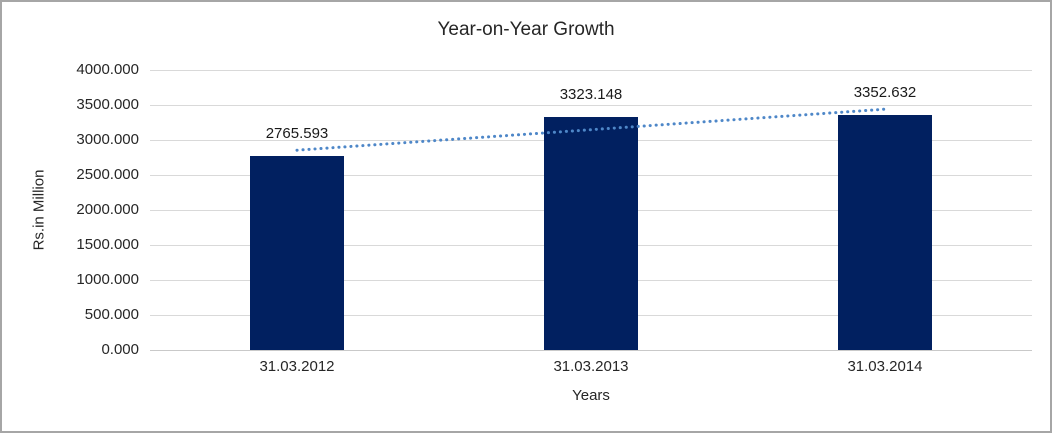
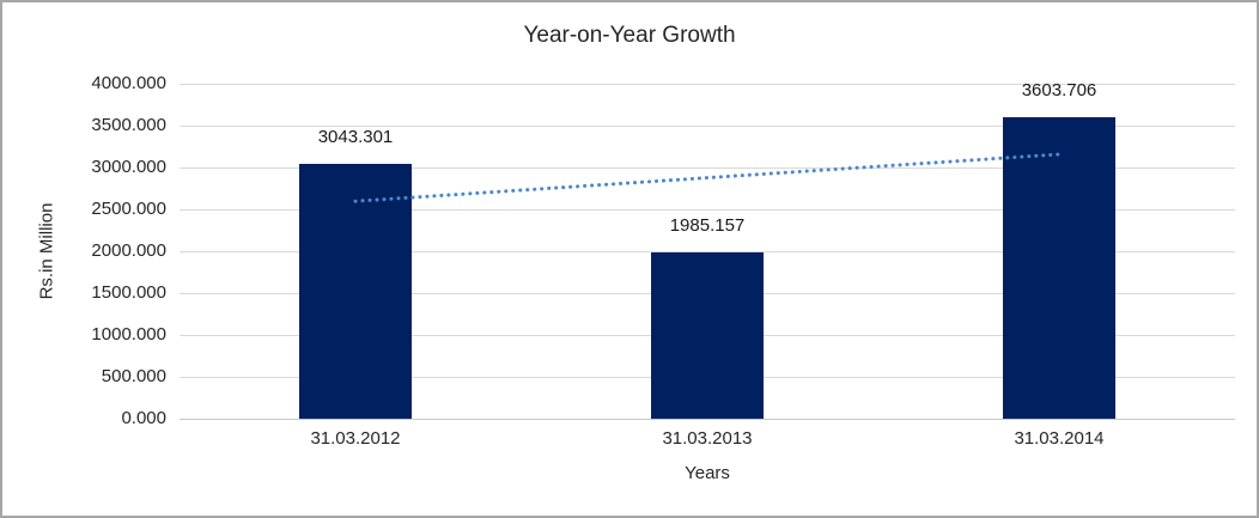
31.03.2012: 2765.593 -> 3043.301
31.03.2013: 3323.148 -> 1985.157
31.03.2014: 3352.632 -> 3603.706
